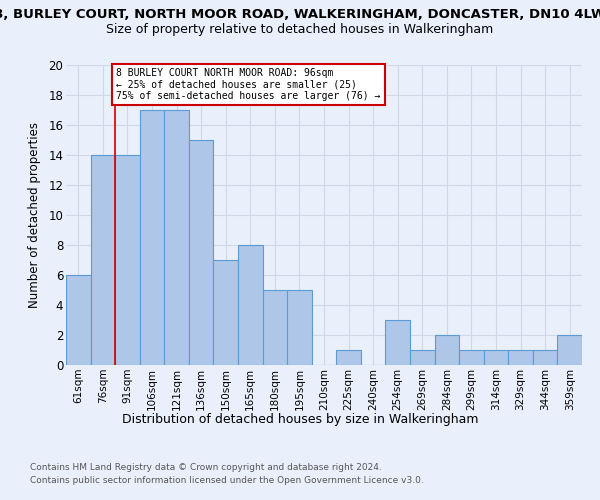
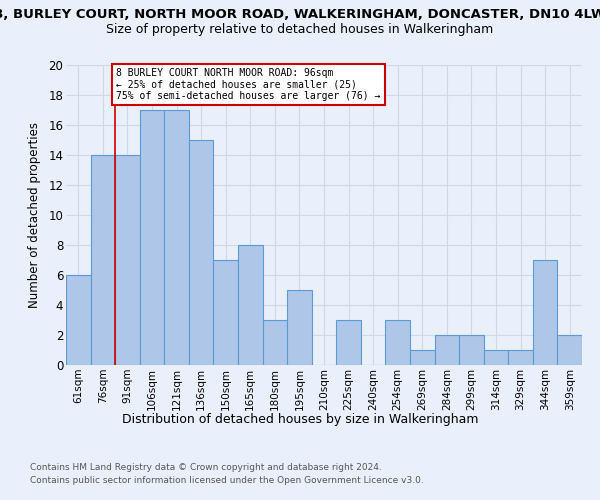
180sqm: 5 -> 3
225sqm: 1 -> 3
299sqm: 1 -> 2
344sqm: 1 -> 7
